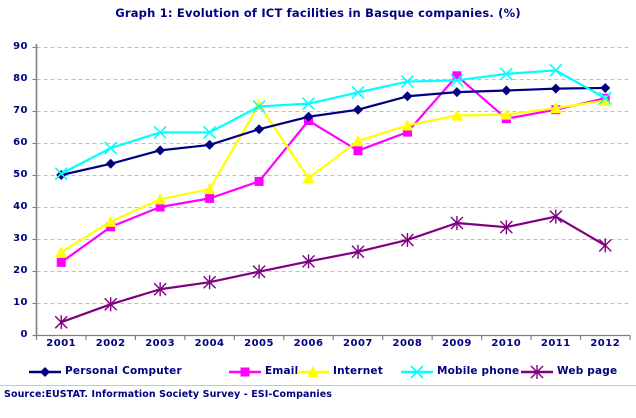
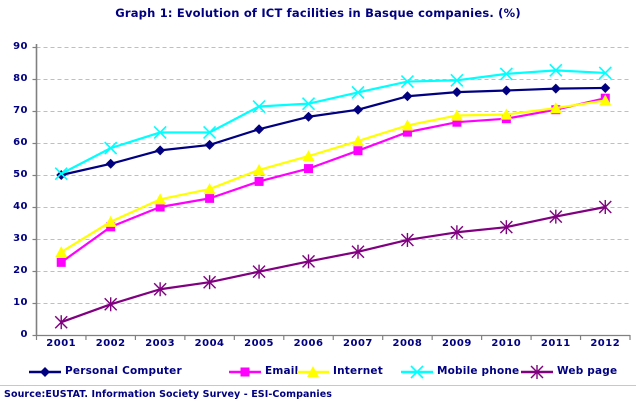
Internet/2005: 72 -> 52
Email/2006: 67 -> 52
Internet/2006: 49 -> 56
Email/2009: 81 -> 66
Web page/2009: 35 -> 32
Mobile phone/2012: 74 -> 82
Web page/2012: 28 -> 40
